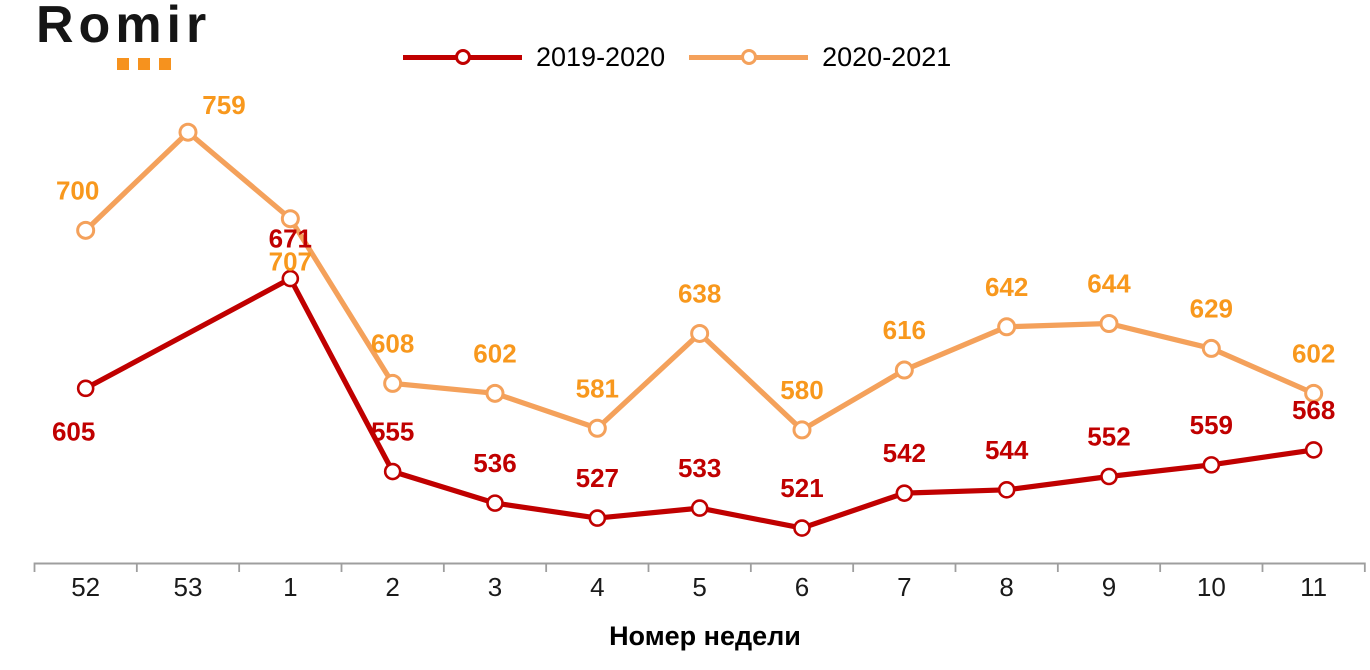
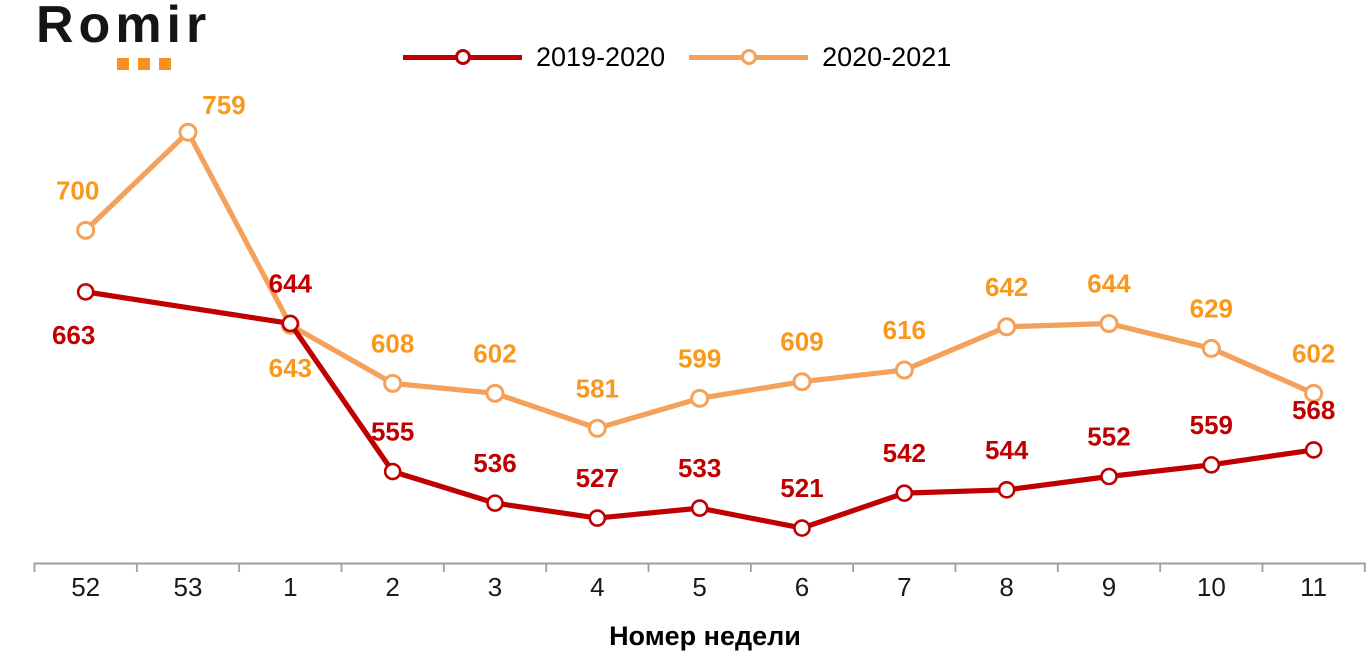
2019-2020/52: 605 -> 663
2019-2020/1: 671 -> 644
2020-2021/1: 707 -> 643
2020-2021/5: 638 -> 599
2020-2021/6: 580 -> 609
